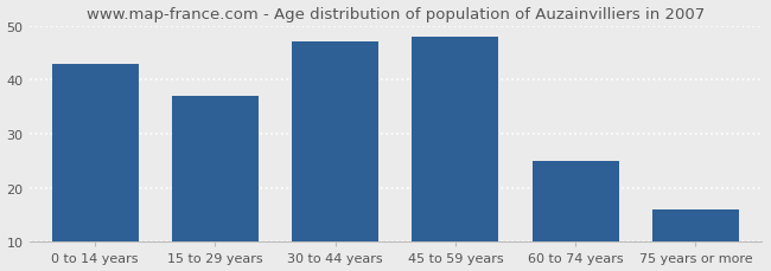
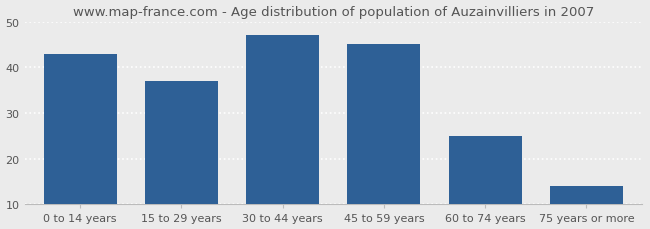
45 to 59 years: 48 -> 45
75 years or more: 16 -> 14
